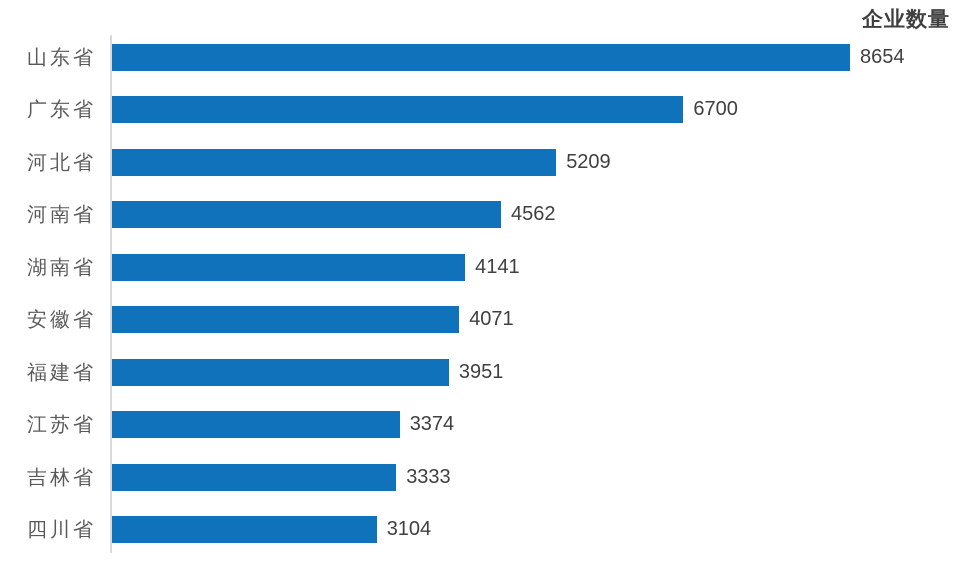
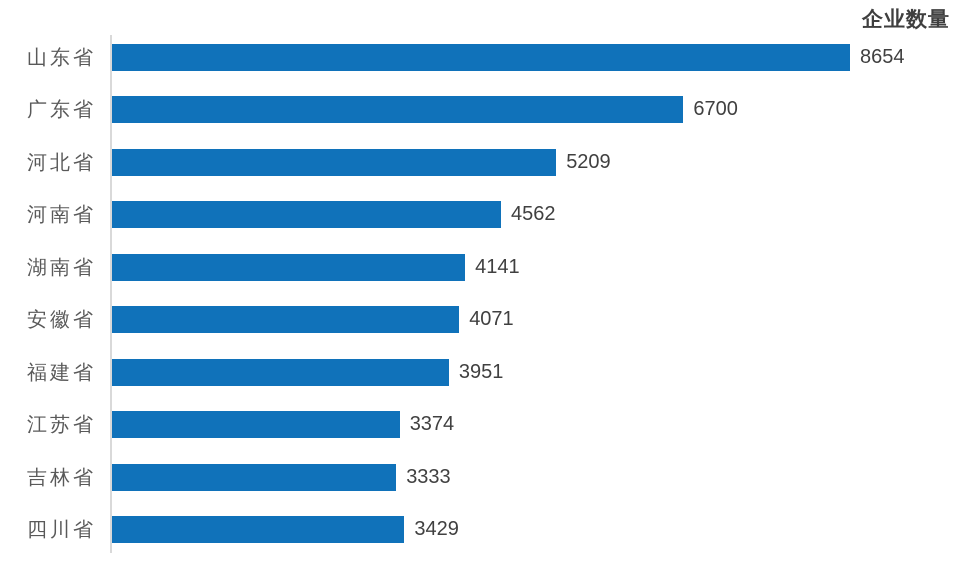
四川省: 3104 -> 3429
